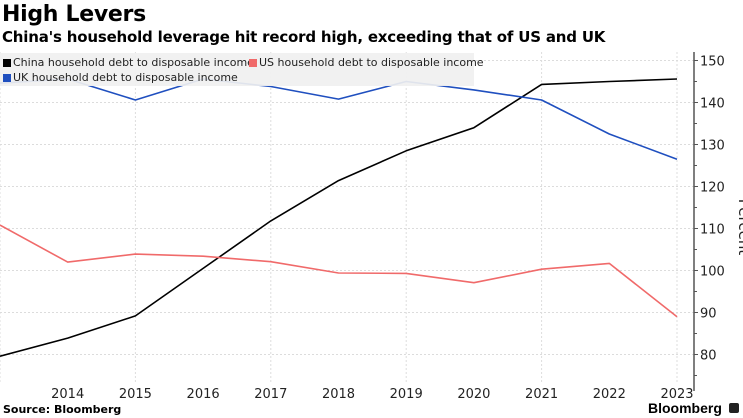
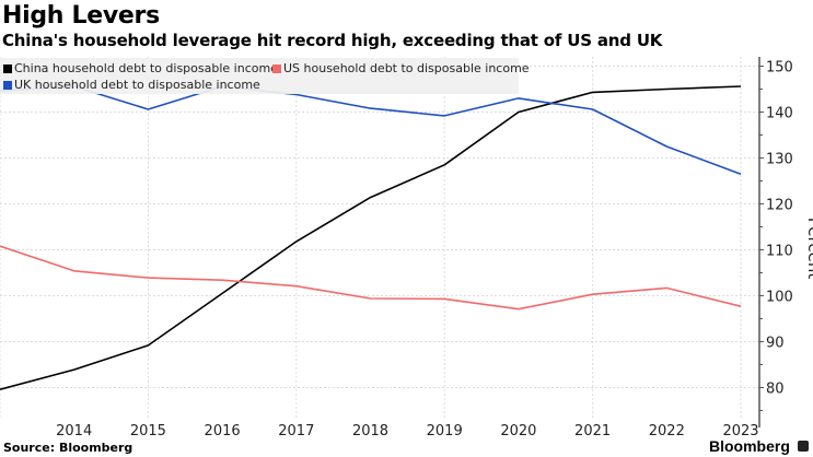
US household debt to disposable income/2014: 102 -> 105
UK household debt to disposable income/2019: 145 -> 139
China household debt to disposable income/2020: 134 -> 140
US household debt to disposable income/2023: 89 -> 98
